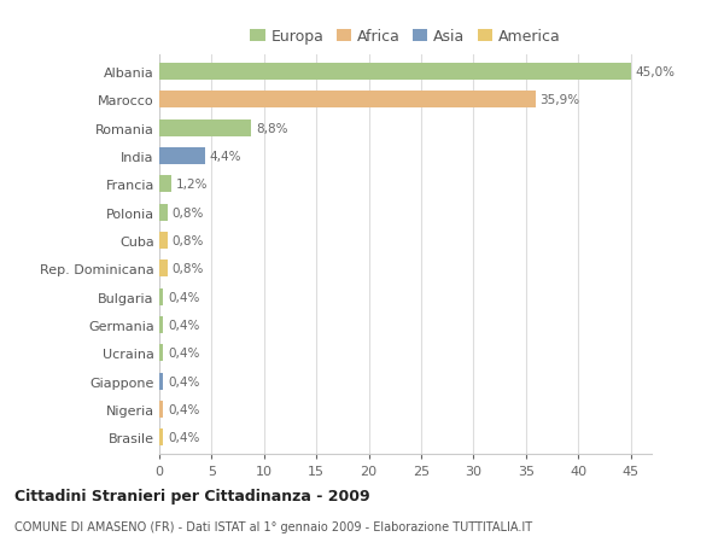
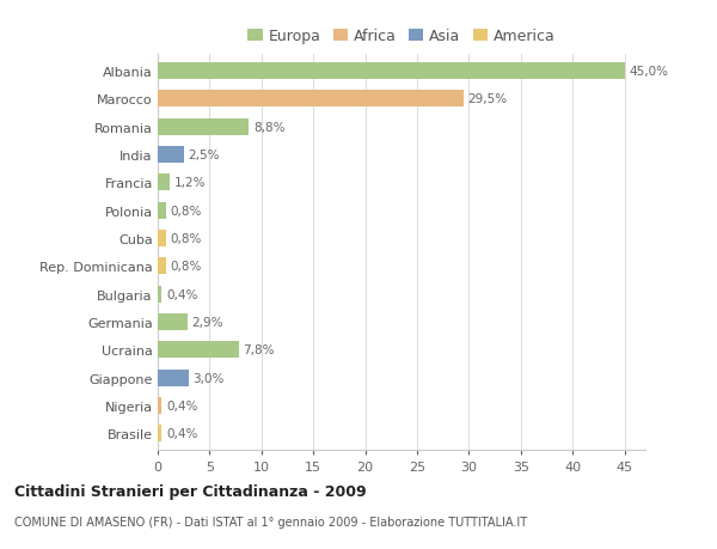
Marocco: 35,9% -> 29,5%
India: 4,4% -> 2,5%
Germania: 0,4% -> 2,9%
Ucraina: 0,4% -> 7,8%
Giappone: 0,4% -> 3,0%
